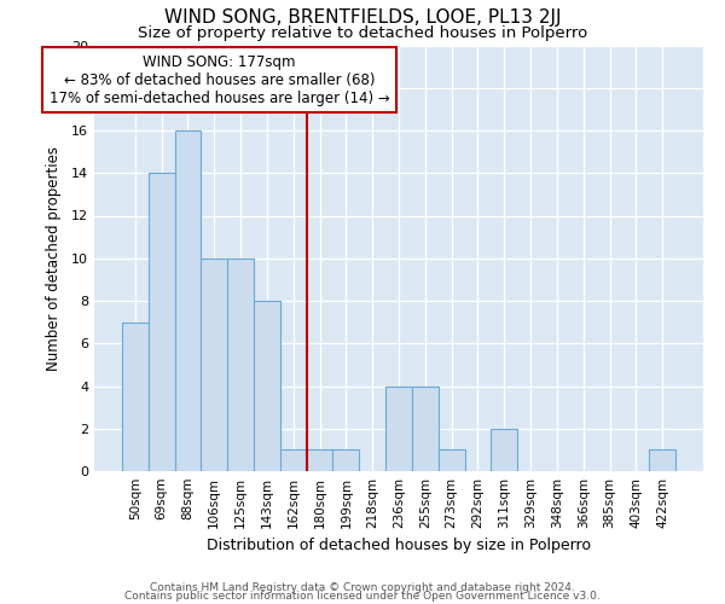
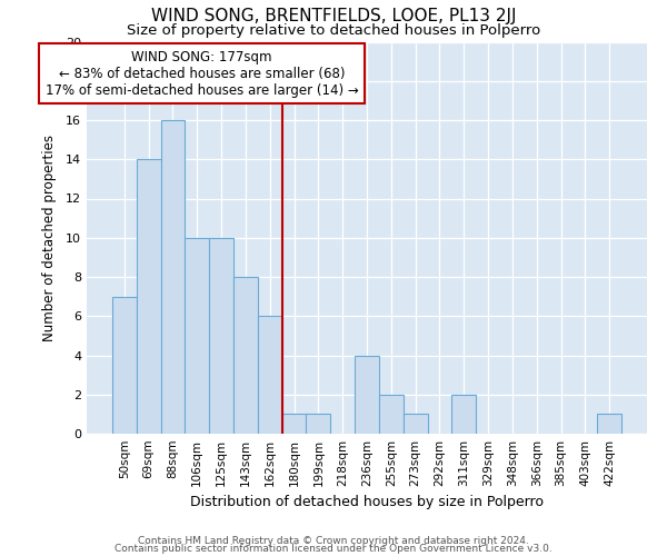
162sqm: 1 -> 6
255sqm: 4 -> 2
